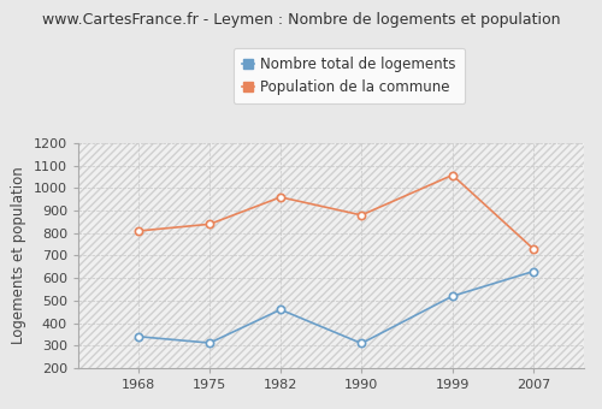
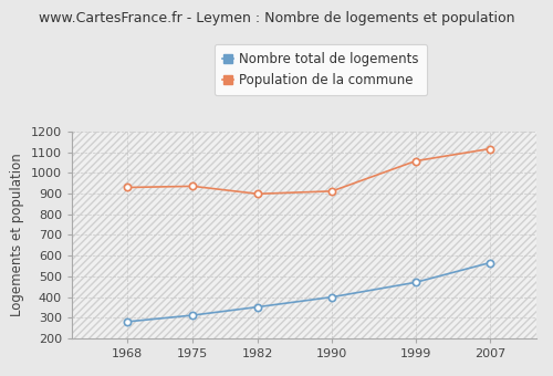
Nombre total de logements/1968: 340 -> 280
Population de la commune/1968: 810 -> 930
Population de la commune/1975: 840 -> 940
Nombre total de logements/1982: 460 -> 350
Population de la commune/1982: 960 -> 900
Nombre total de logements/1990: 310 -> 400
Population de la commune/1990: 880 -> 910
Nombre total de logements/1999: 520 -> 470
Nombre total de logements/2007: 630 -> 570
Population de la commune/2007: 730 -> 1120
